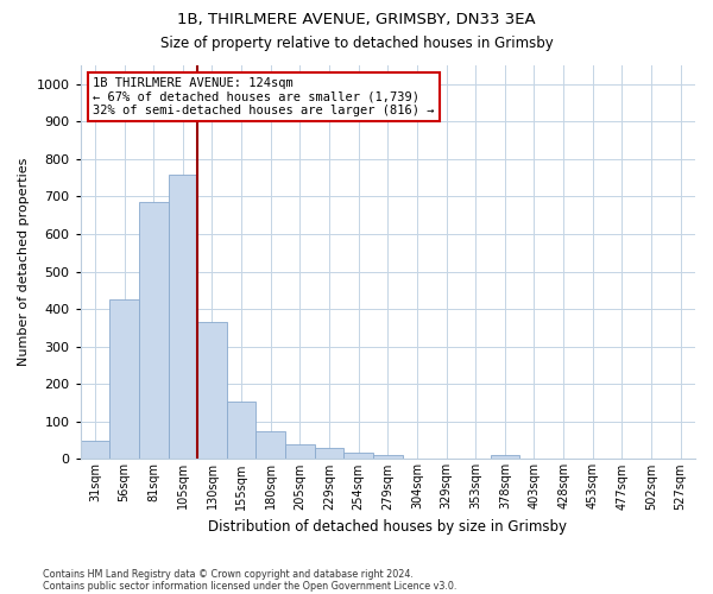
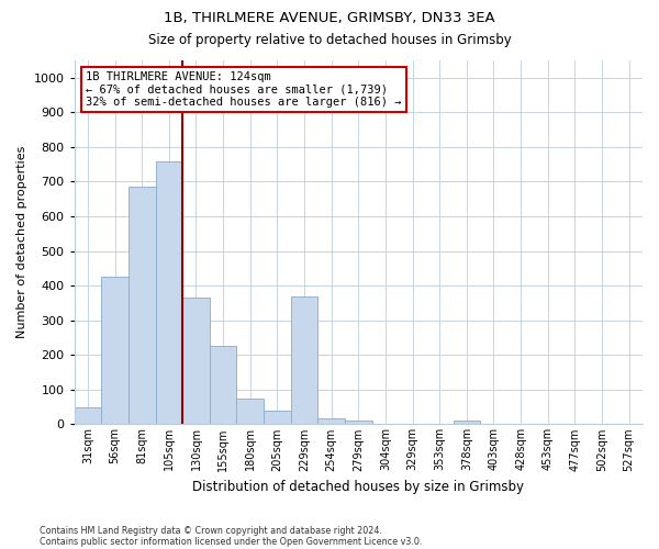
155sqm: 152 -> 225
229sqm: 30 -> 370
